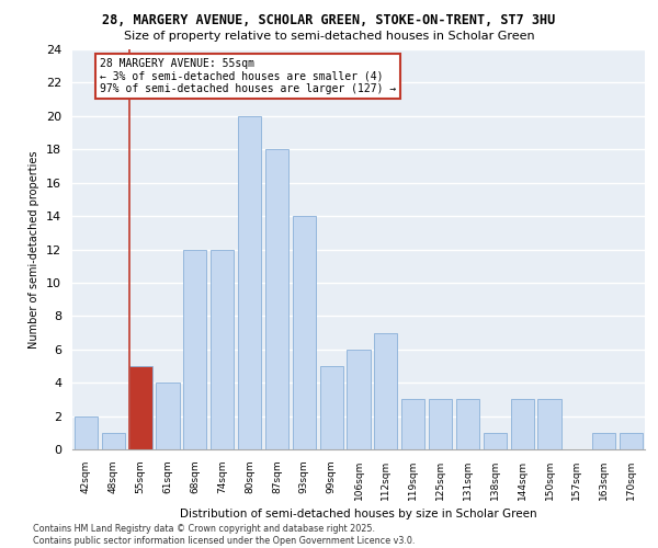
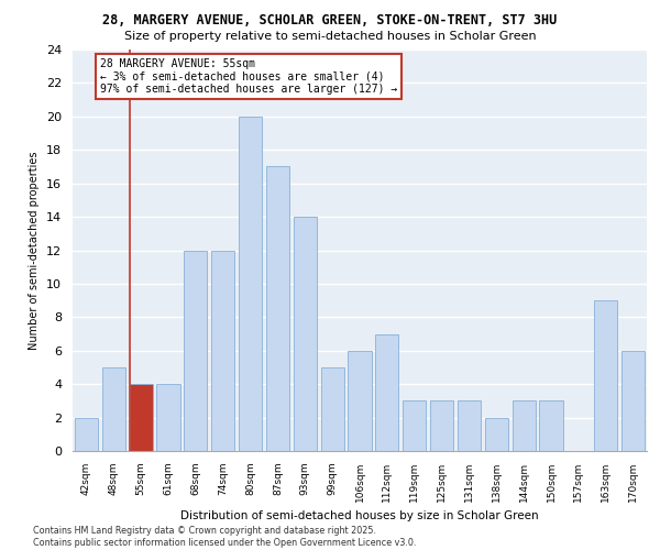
48sqm: 1 -> 5
55sqm: 5 -> 4
87sqm: 18 -> 17
138sqm: 1 -> 2
163sqm: 1 -> 9
170sqm: 1 -> 6
